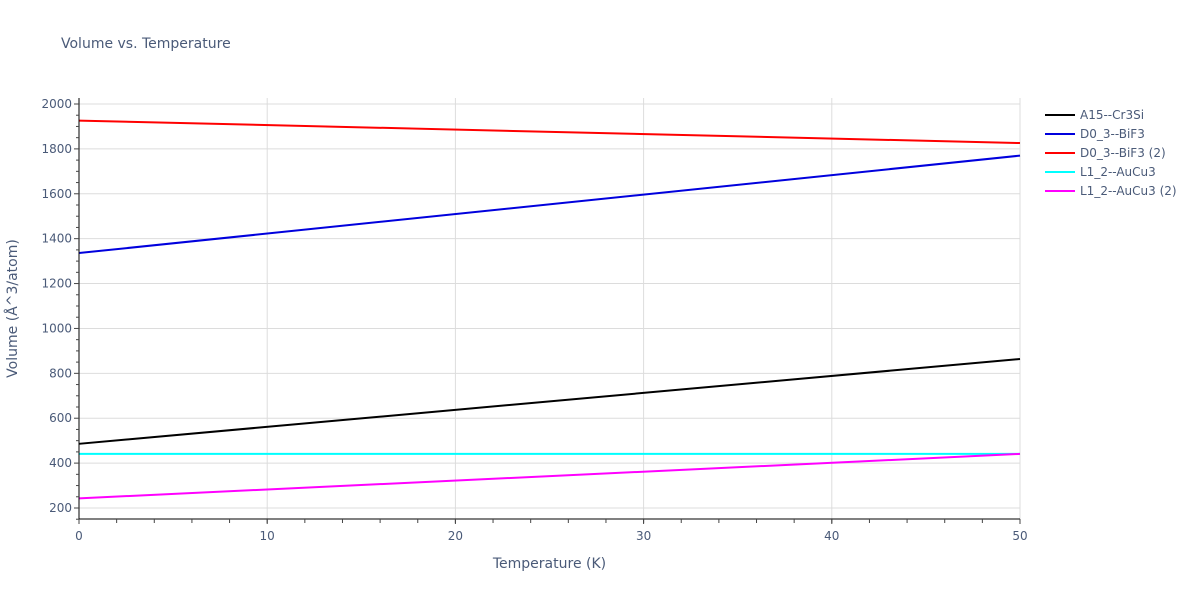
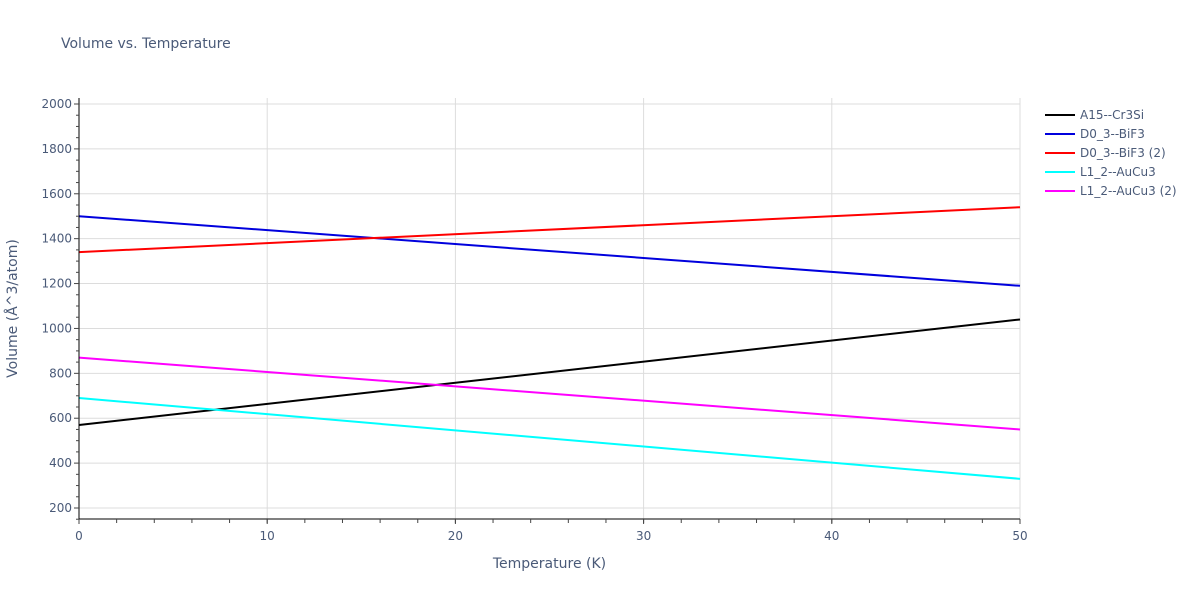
A15--Cr3Si/0: 490 -> 570
D0_3--BiF3/0: 1340 -> 1500
D0_3--BiF3 (2)/0: 1930 -> 1340
L1_2--AuCu3/0: 440 -> 690
L1_2--AuCu3 (2)/0: 240 -> 870
A15--Cr3Si/50: 860 -> 1040
D0_3--BiF3/50: 1770 -> 1190
D0_3--BiF3 (2)/50: 1830 -> 1540
L1_2--AuCu3/50: 440 -> 330
L1_2--AuCu3 (2)/50: 440 -> 550
